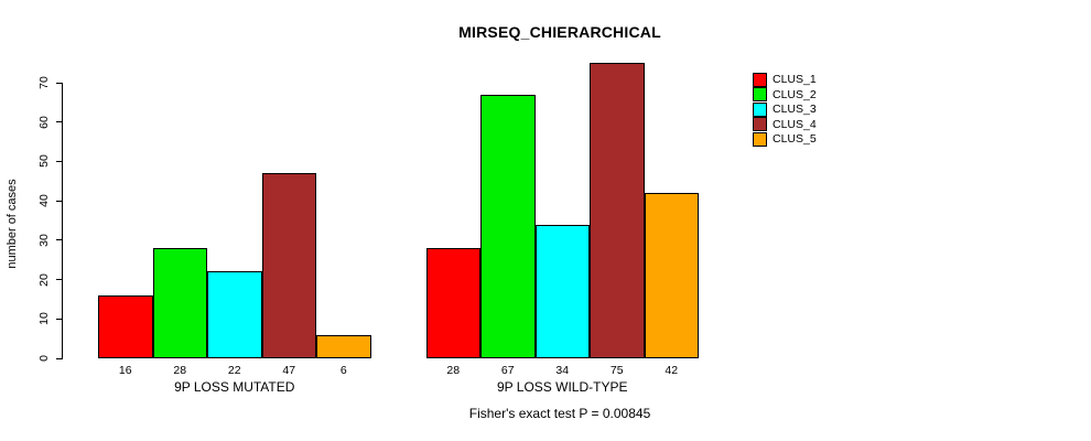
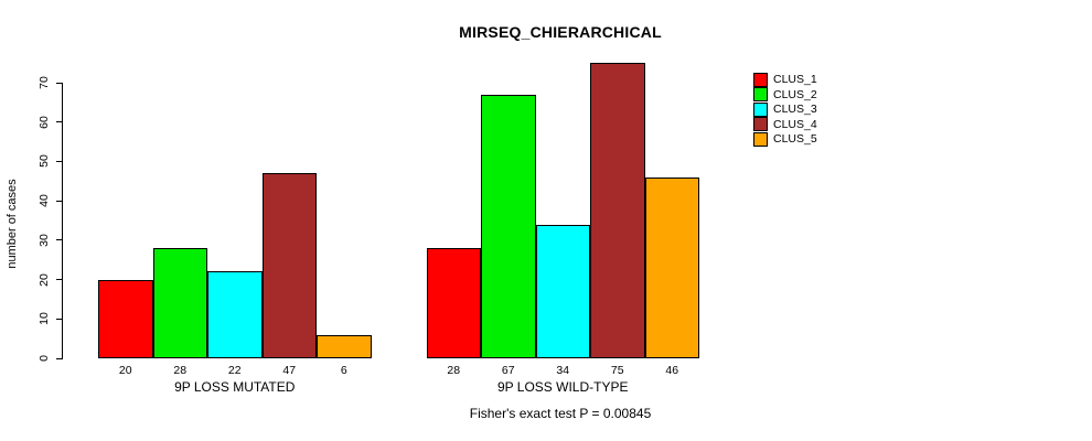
CLUS_1/9P LOSS MUTATED: 16 -> 20
CLUS_5/9P LOSS WILD-TYPE: 42 -> 46
